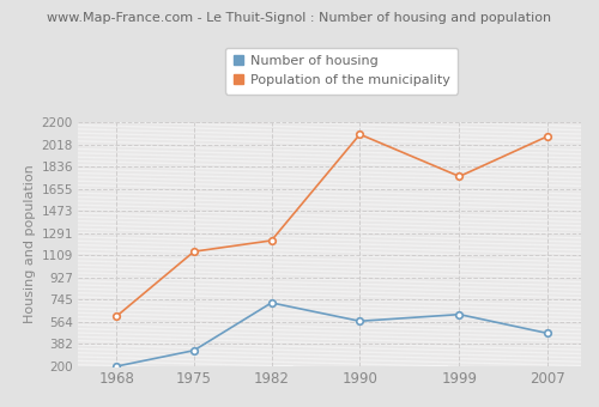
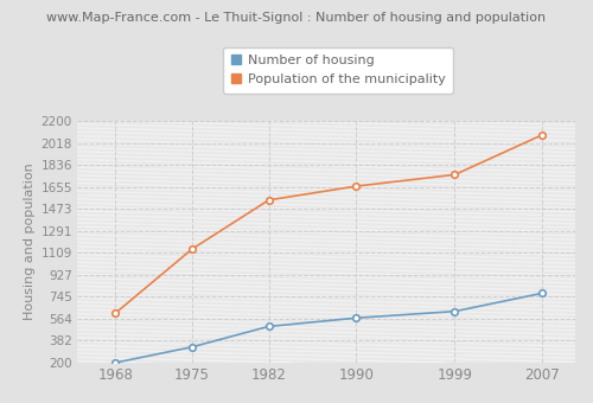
Number of housing/1982: 720 -> 500
Population of the municipality/1982: 1230 -> 1540
Population of the municipality/1990: 2100 -> 1660
Number of housing/2007: 470 -> 780
